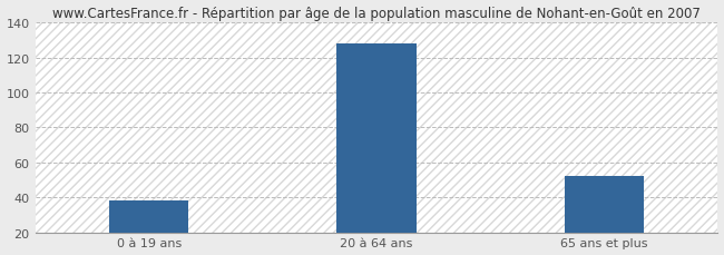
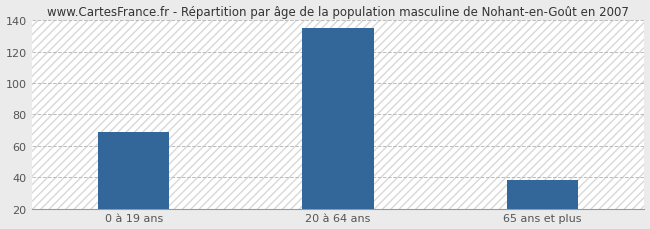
0 à 19 ans: 38 -> 69
20 à 64 ans: 128 -> 135
65 ans et plus: 52 -> 38
